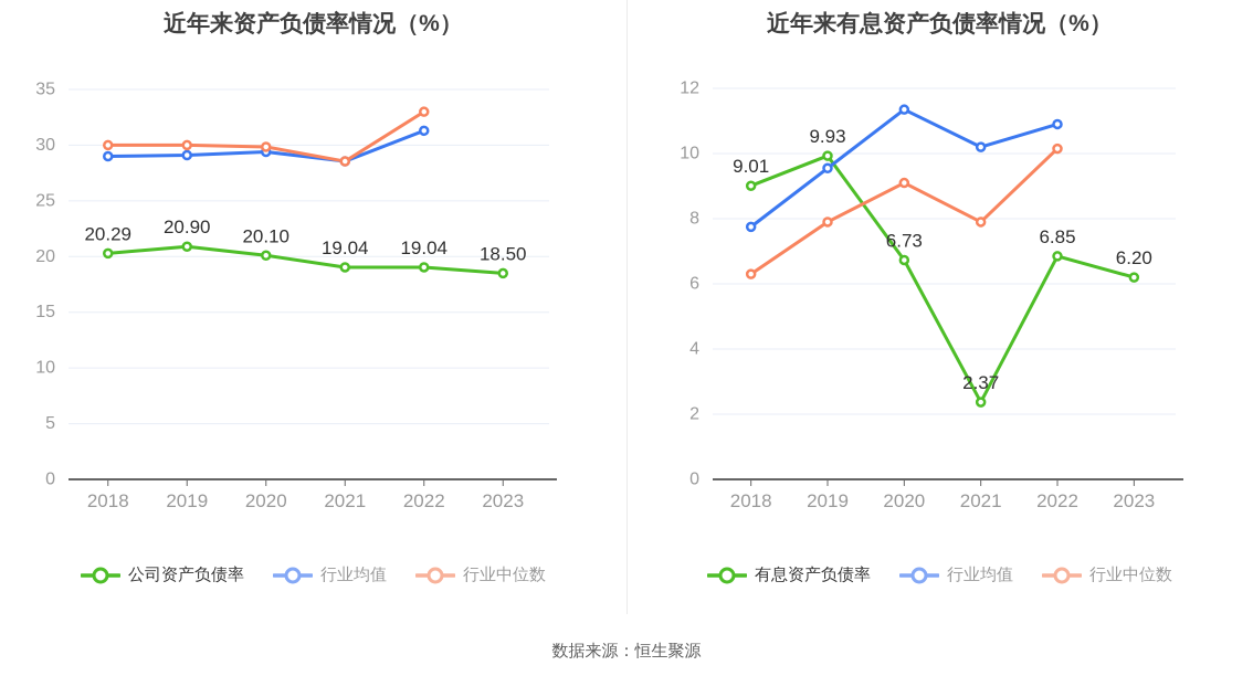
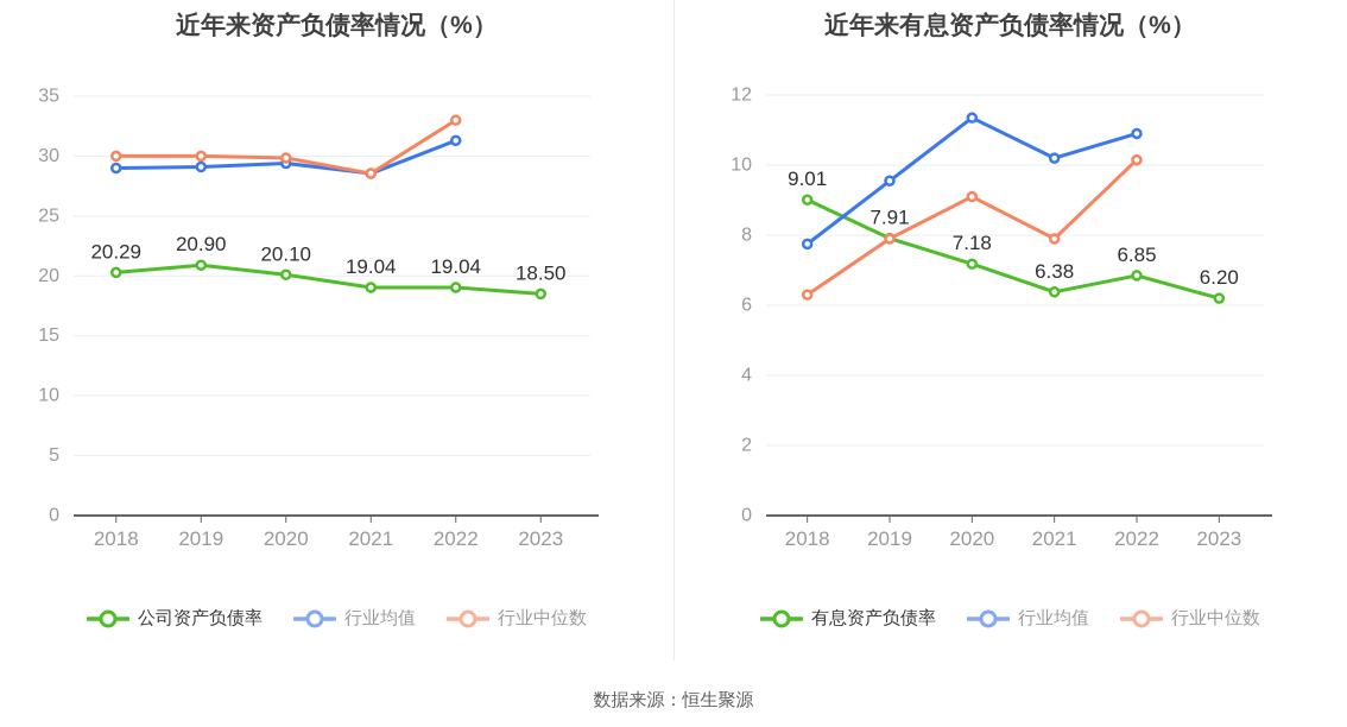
近年来有息资产负债率情况（%）/有息资产负债率/2019: 9.93 -> 7.91
近年来有息资产负债率情况（%）/有息资产负债率/2020: 6.73 -> 7.18
近年来有息资产负债率情况（%）/有息资产负债率/2021: 2.37 -> 6.38
